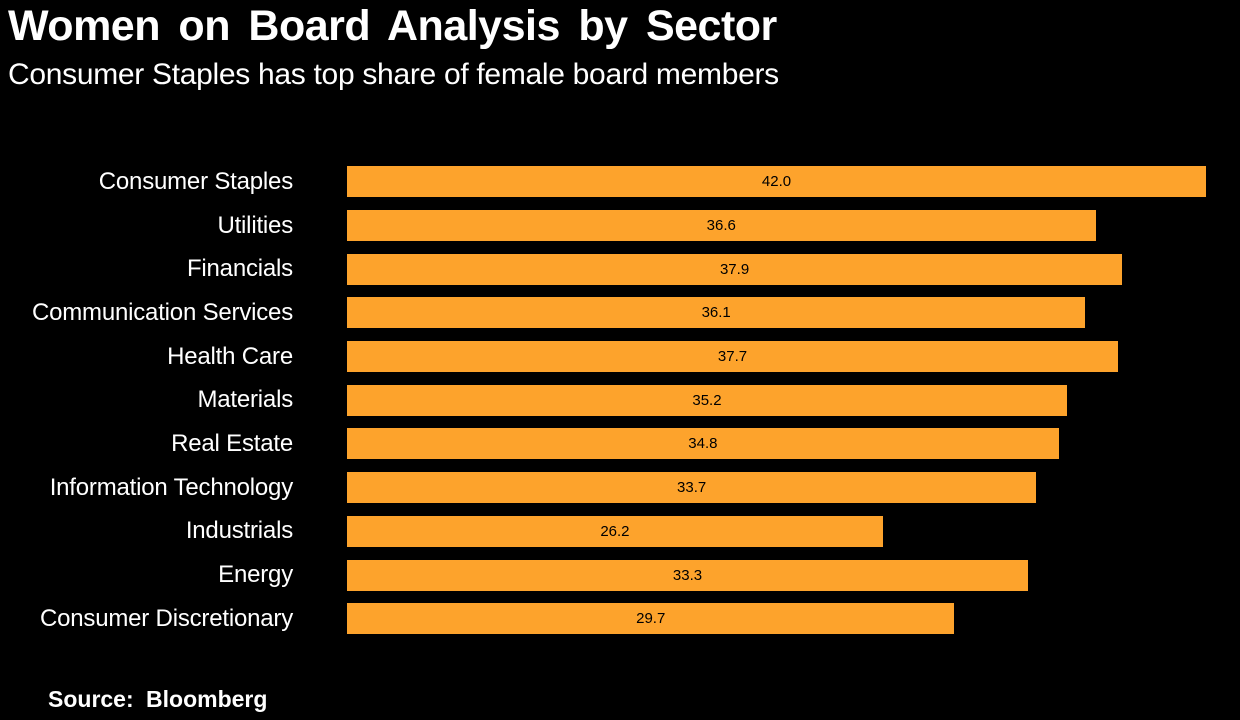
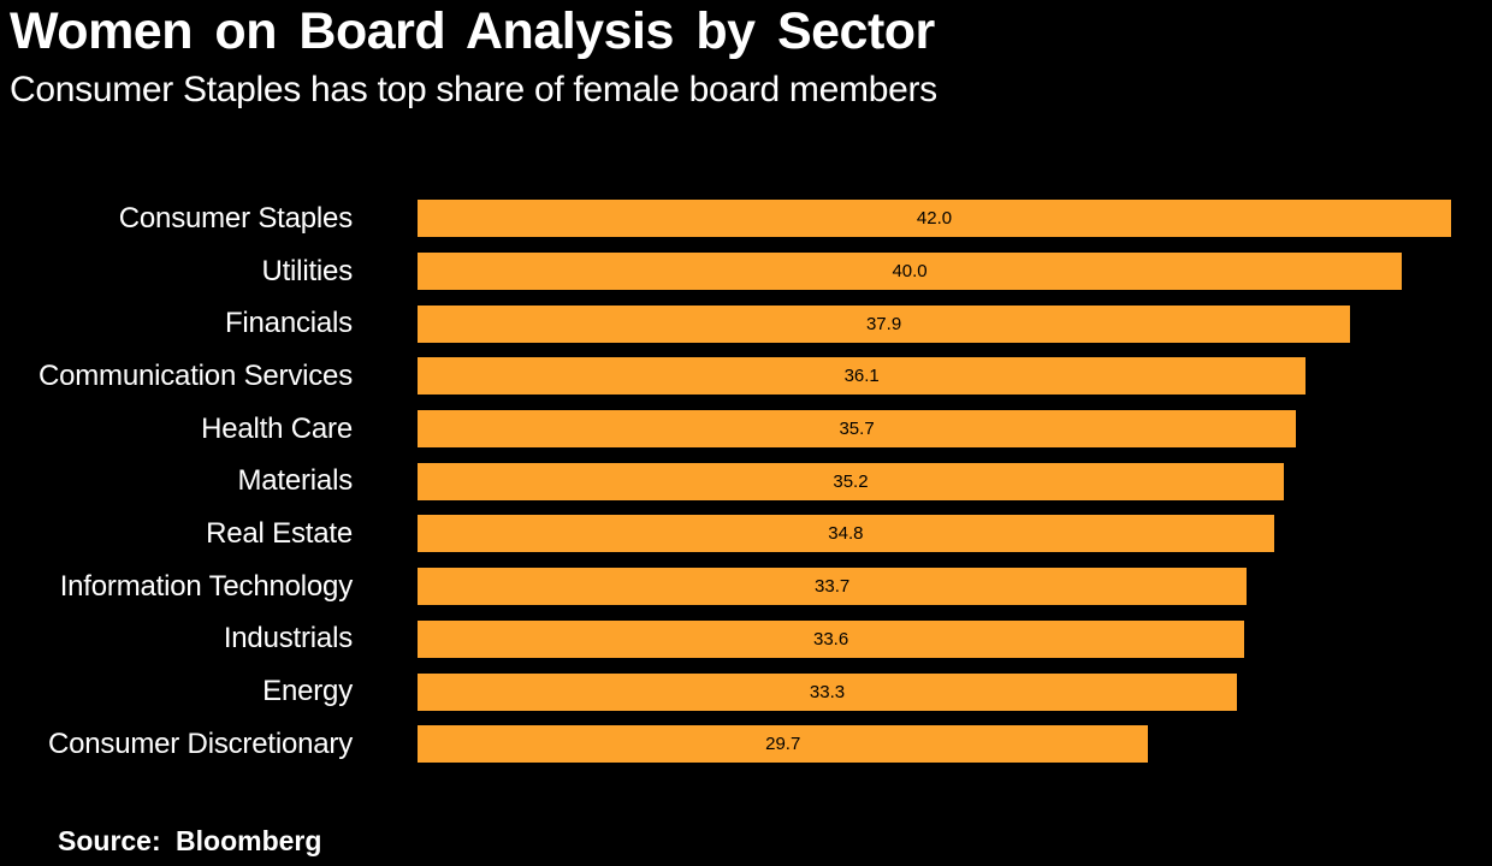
Utilities: 36.6 -> 40.0
Health Care: 37.7 -> 35.7
Industrials: 26.2 -> 33.6
